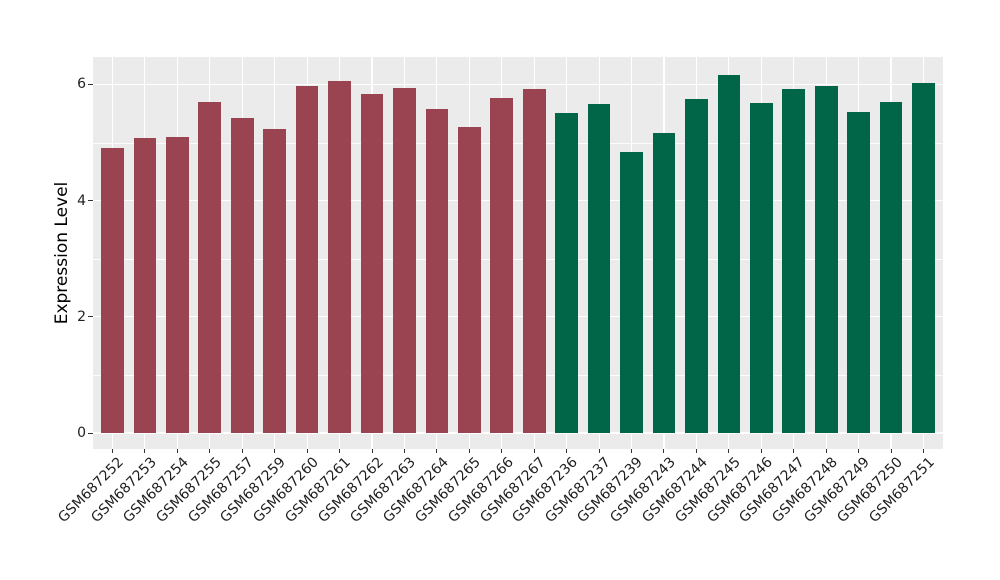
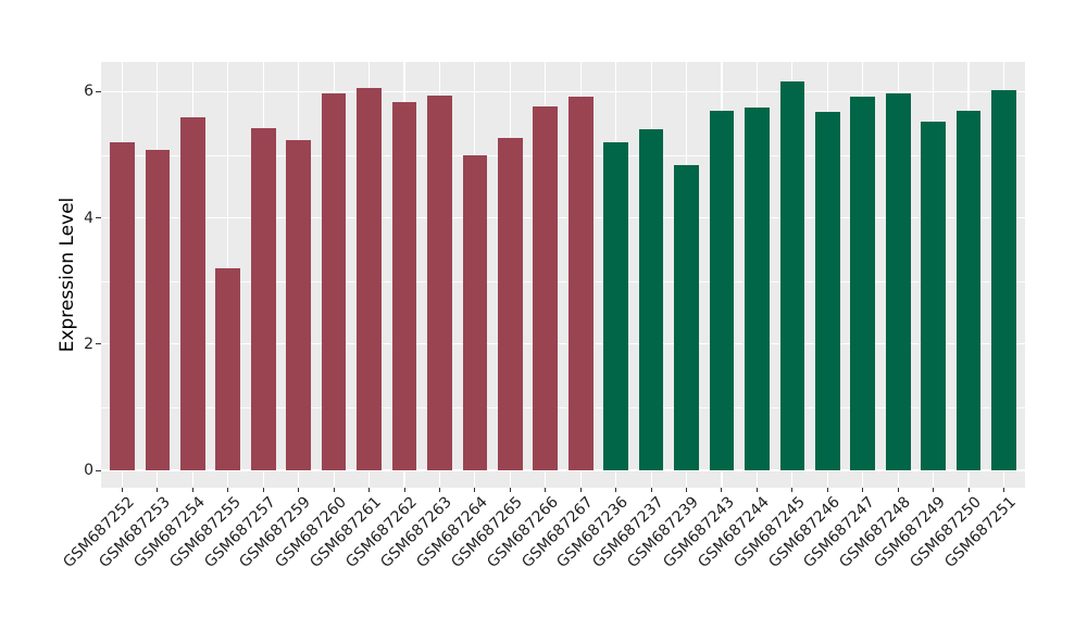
GSM687252: 4.9 -> 5.2
GSM687254: 5.1 -> 5.6
GSM687255: 5.7 -> 3.2
GSM687264: 5.6 -> 5.0
GSM687236: 5.5 -> 5.2
GSM687237: 5.7 -> 5.4
GSM687243: 5.2 -> 5.7
